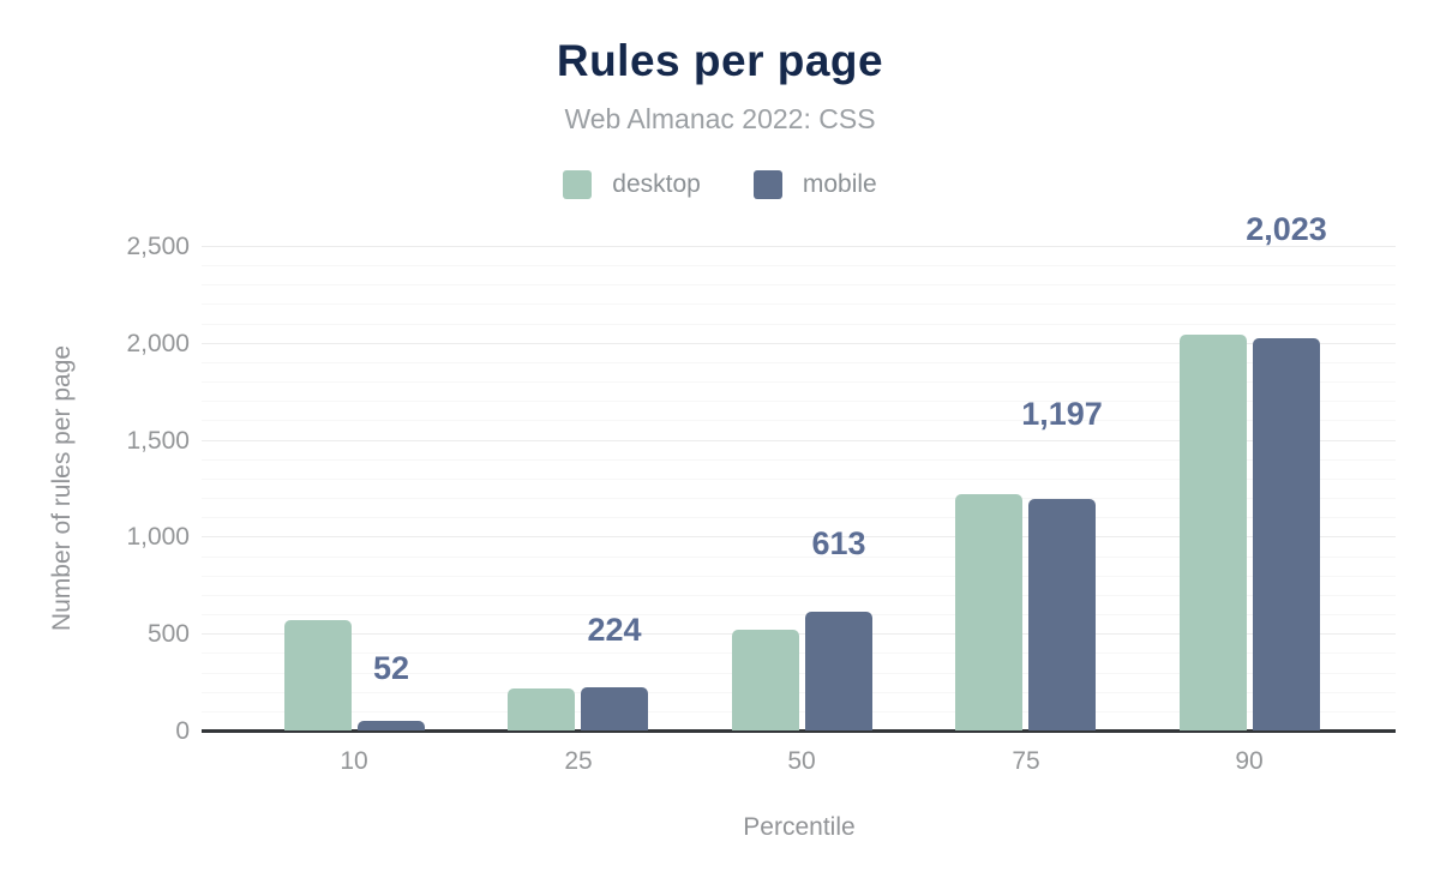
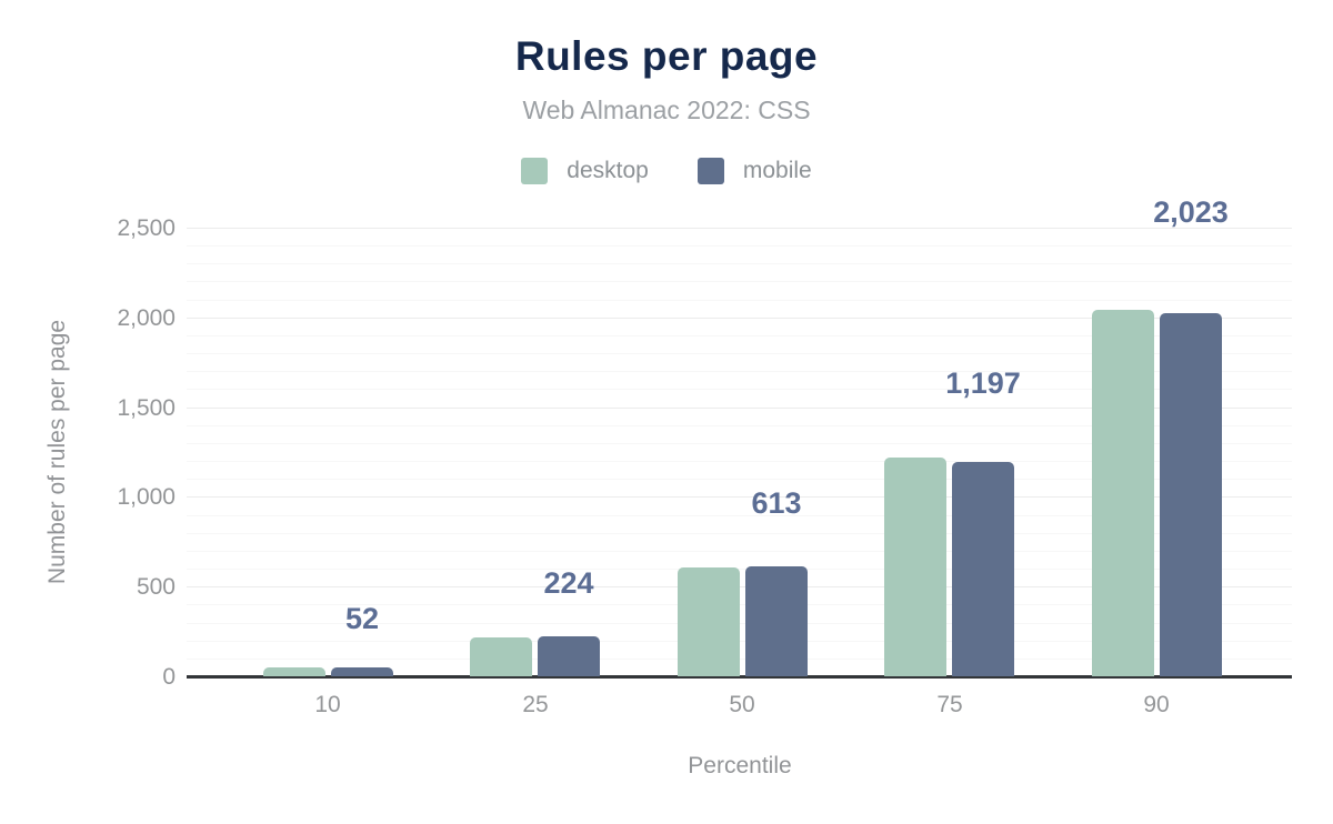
desktop/10: 570 -> 50
desktop/50: 520 -> 610
